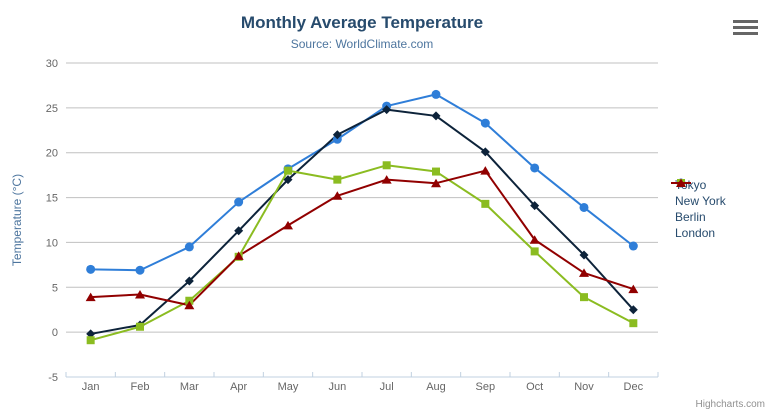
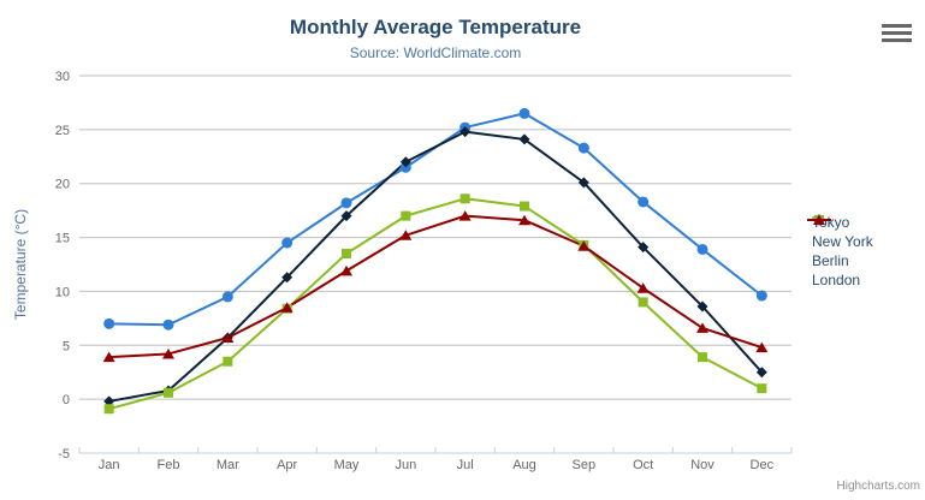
London/Mar: 3 -> 6
Berlin/May: 18 -> 14
London/Sep: 18 -> 14
